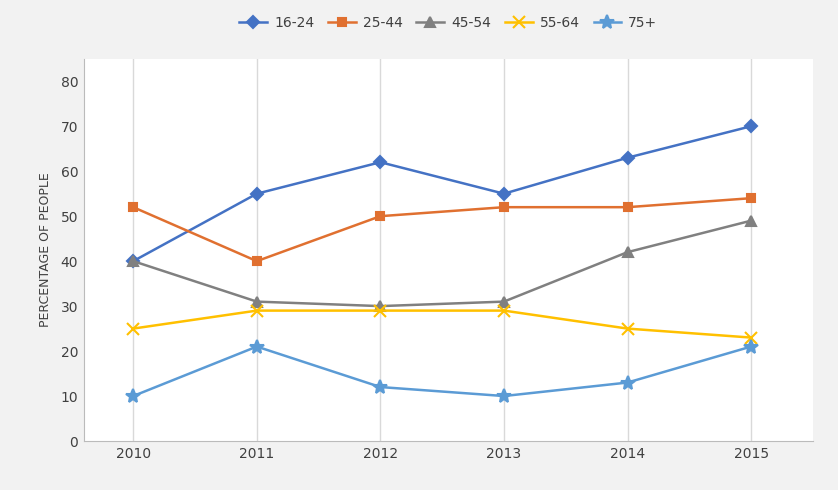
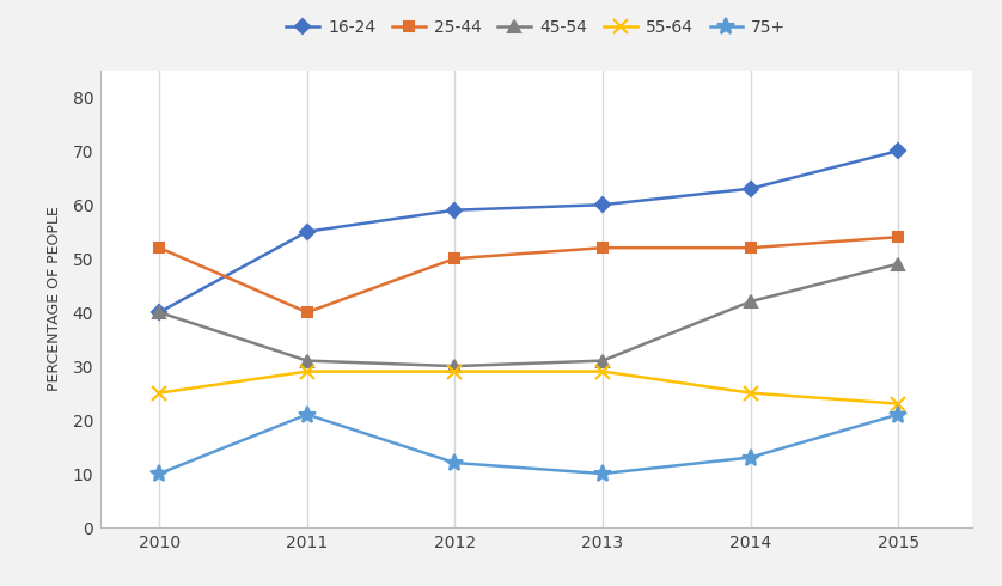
16-24/2012: 62 -> 59
16-24/2013: 55 -> 60
